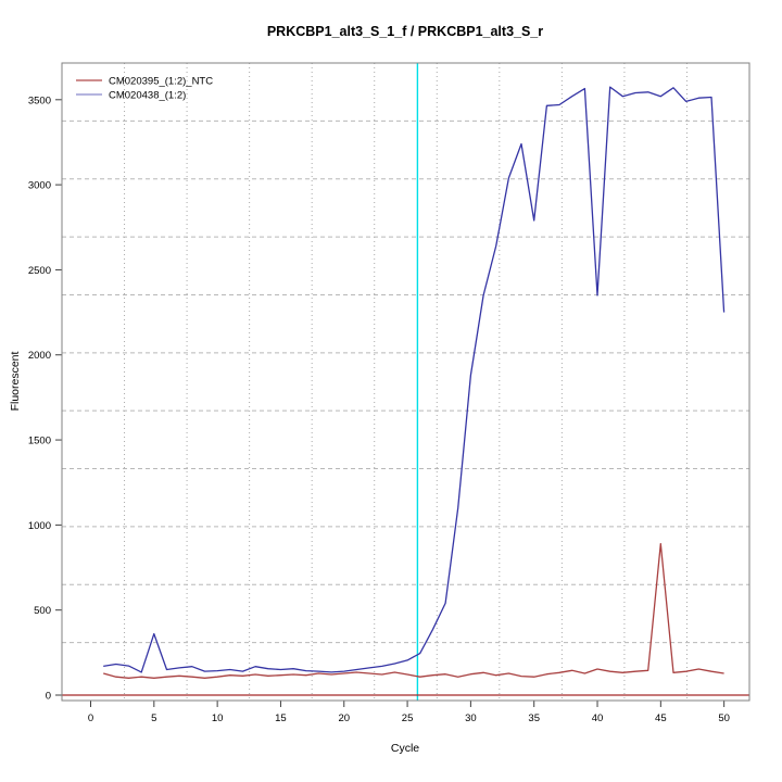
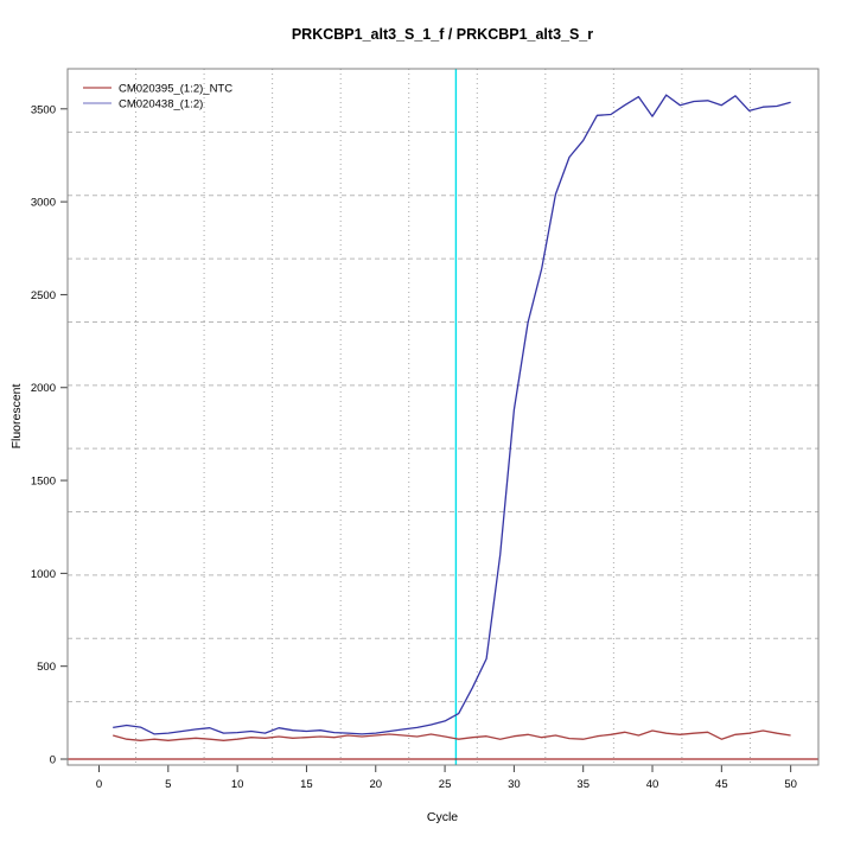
CM020438_(1:2)/5: 360 -> 140
CM020438_(1:2)/35: 2790 -> 3330
CM020438_(1:2)/40: 2350 -> 3460
CM020395_(1:2)_NTC/45: 890 -> 110
CM020438_(1:2)/50: 2250 -> 3540
